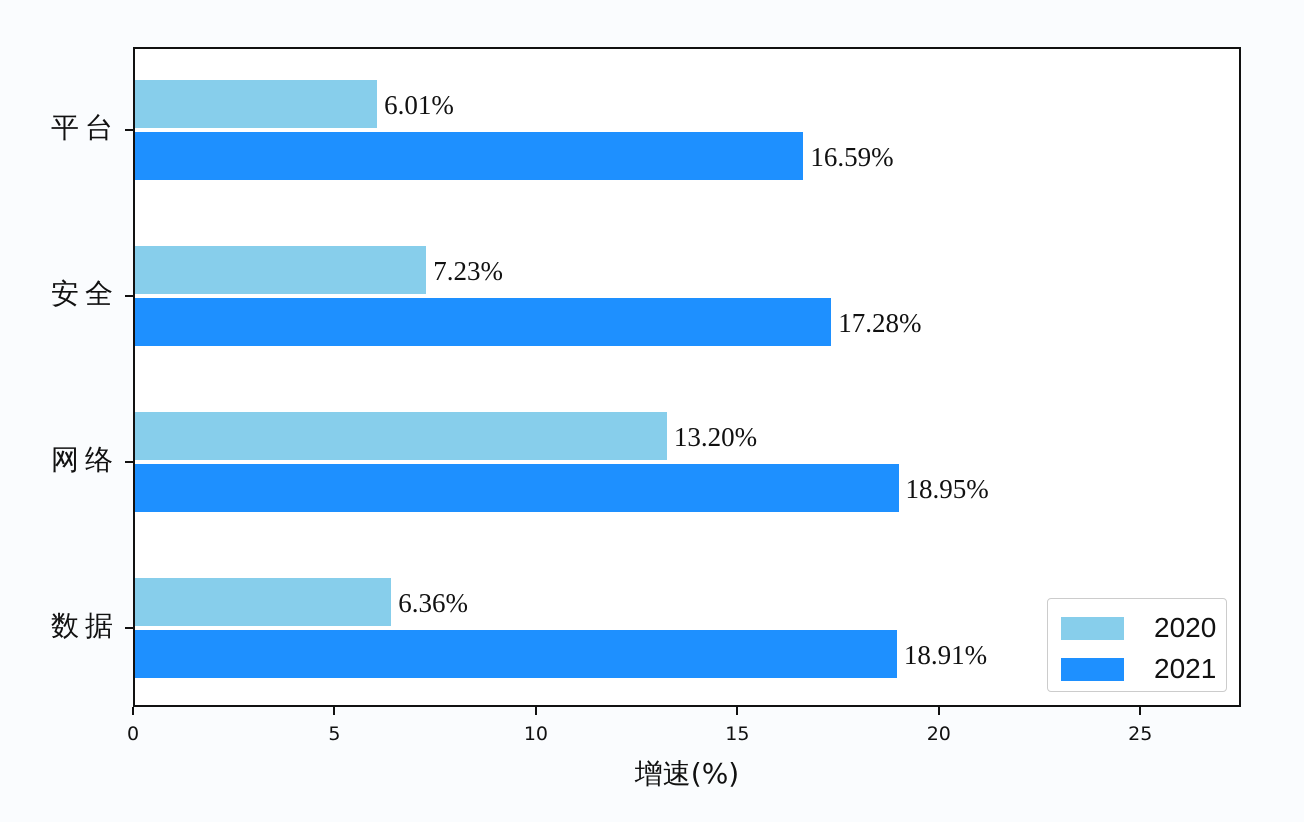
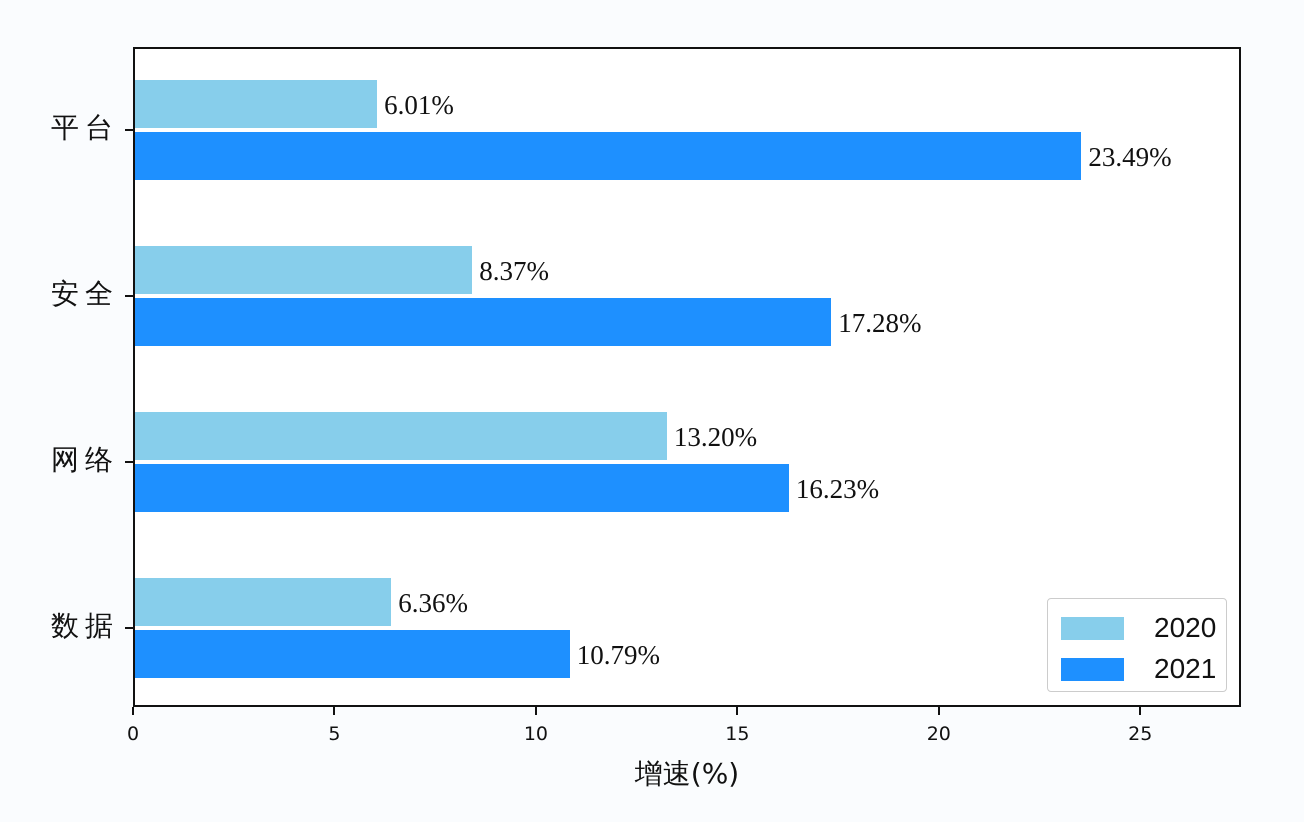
2021/平台: 16.59% -> 23.49%
2020/安全: 7.23% -> 8.37%
2021/网络: 18.95% -> 16.23%
2021/数据: 18.91% -> 10.79%
